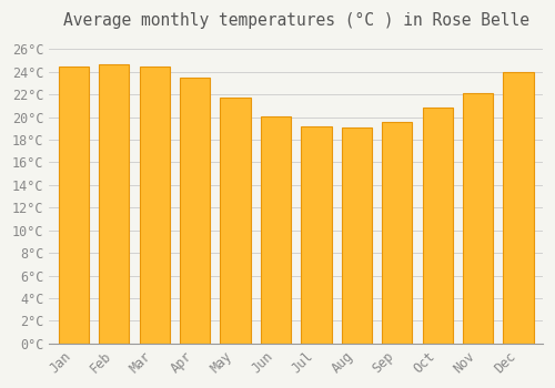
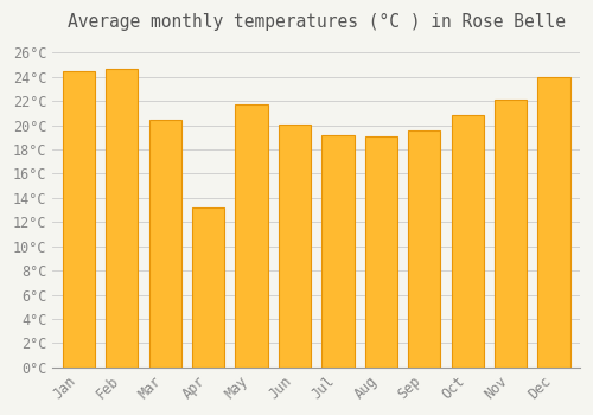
Mar: 24.5°C -> 20.5°C
Apr: 23.5°C -> 13.2°C
